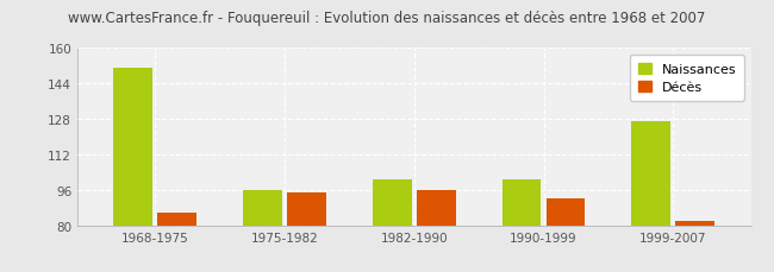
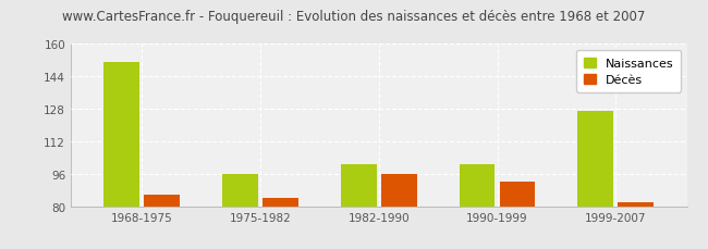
Décès/1975-1982: 95 -> 84
